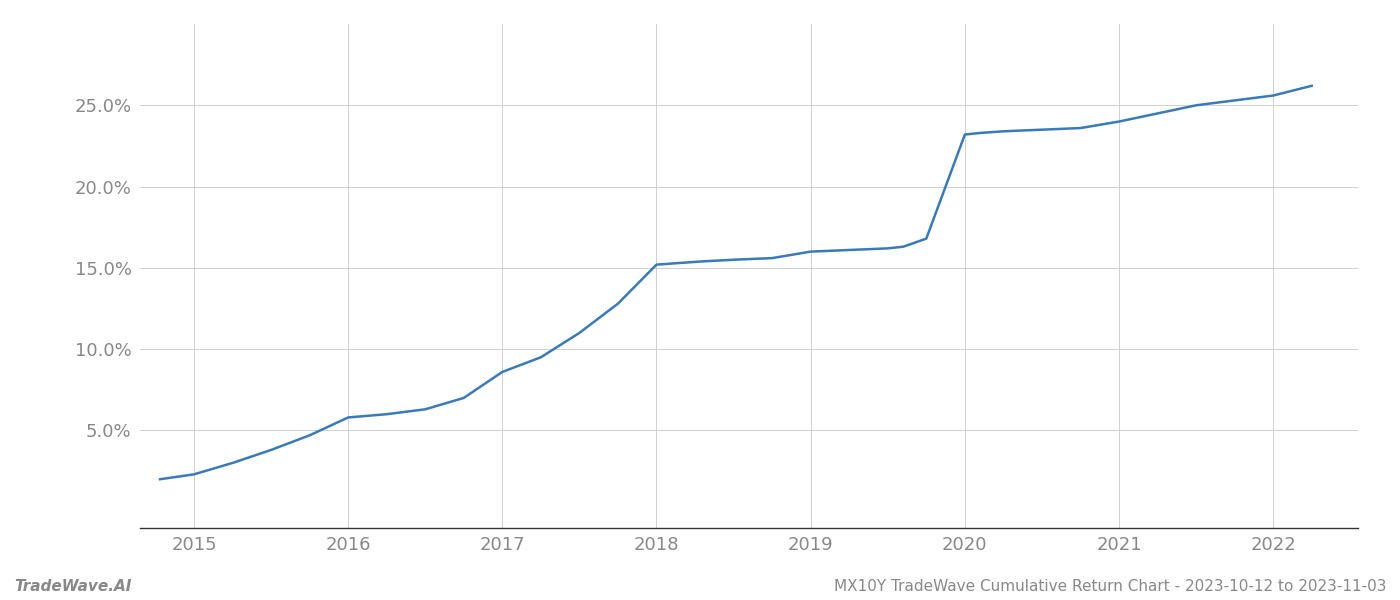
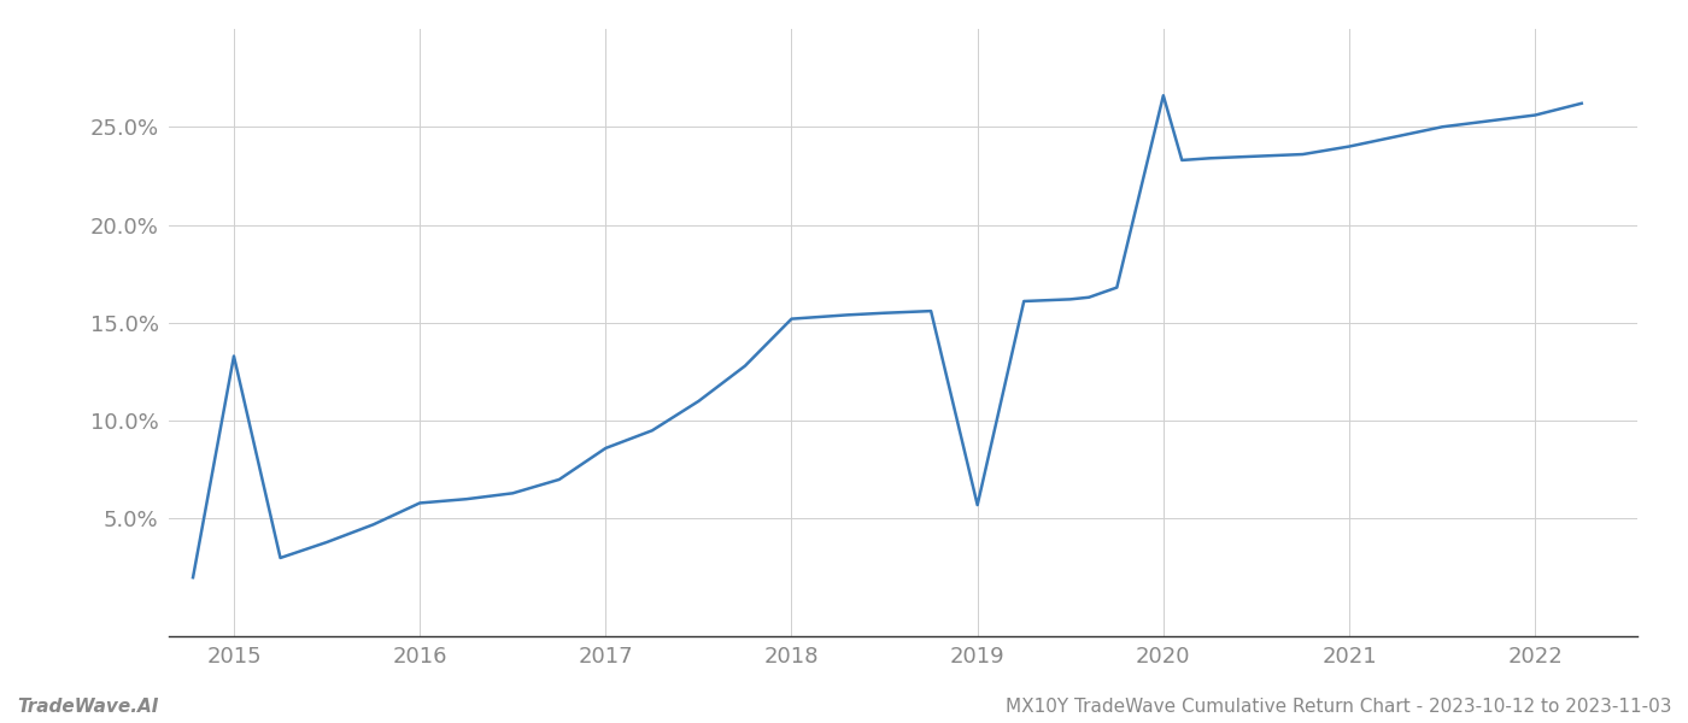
2015: 2.3% -> 13.3%
2019: 16.0% -> 5.7%
2020: 23.2% -> 26.6%
